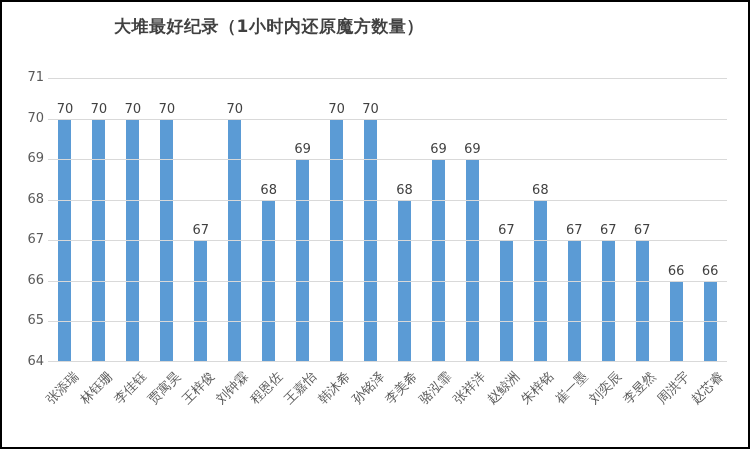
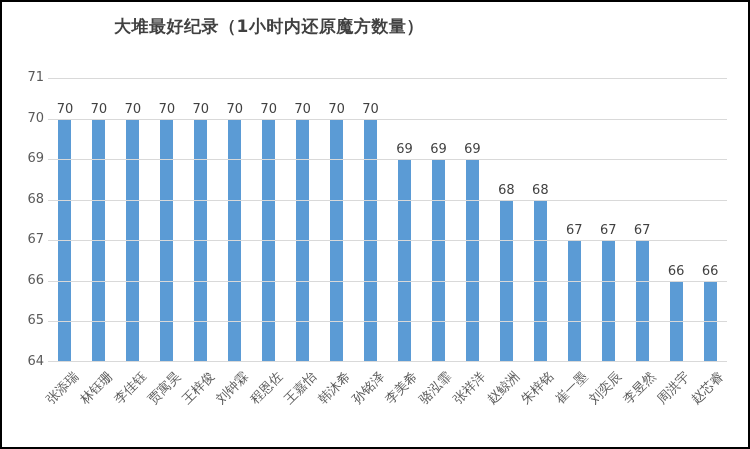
王梓俊: 67 -> 70
程恩佐: 68 -> 70
王嘉怡: 69 -> 70
李美希: 68 -> 69
赵鲸洲: 67 -> 68
